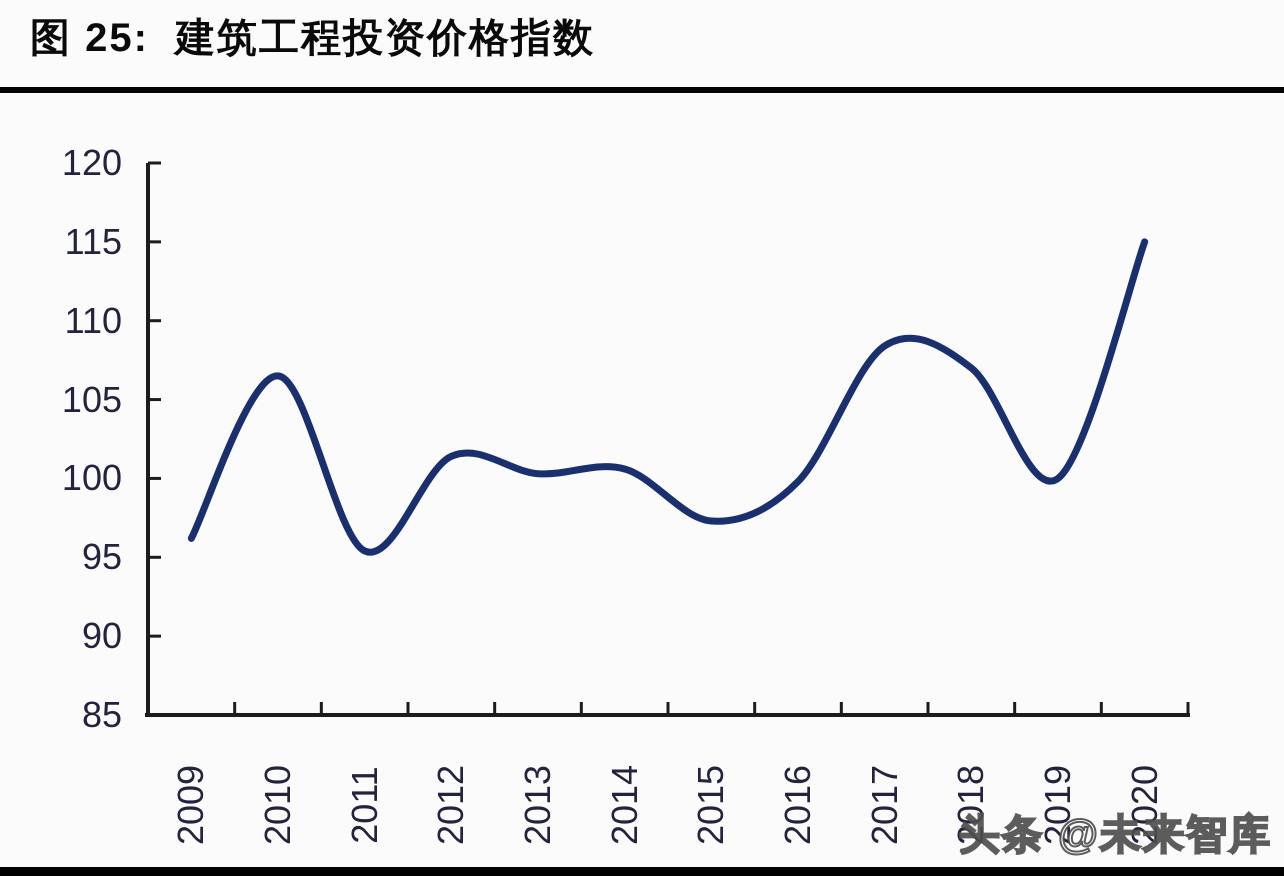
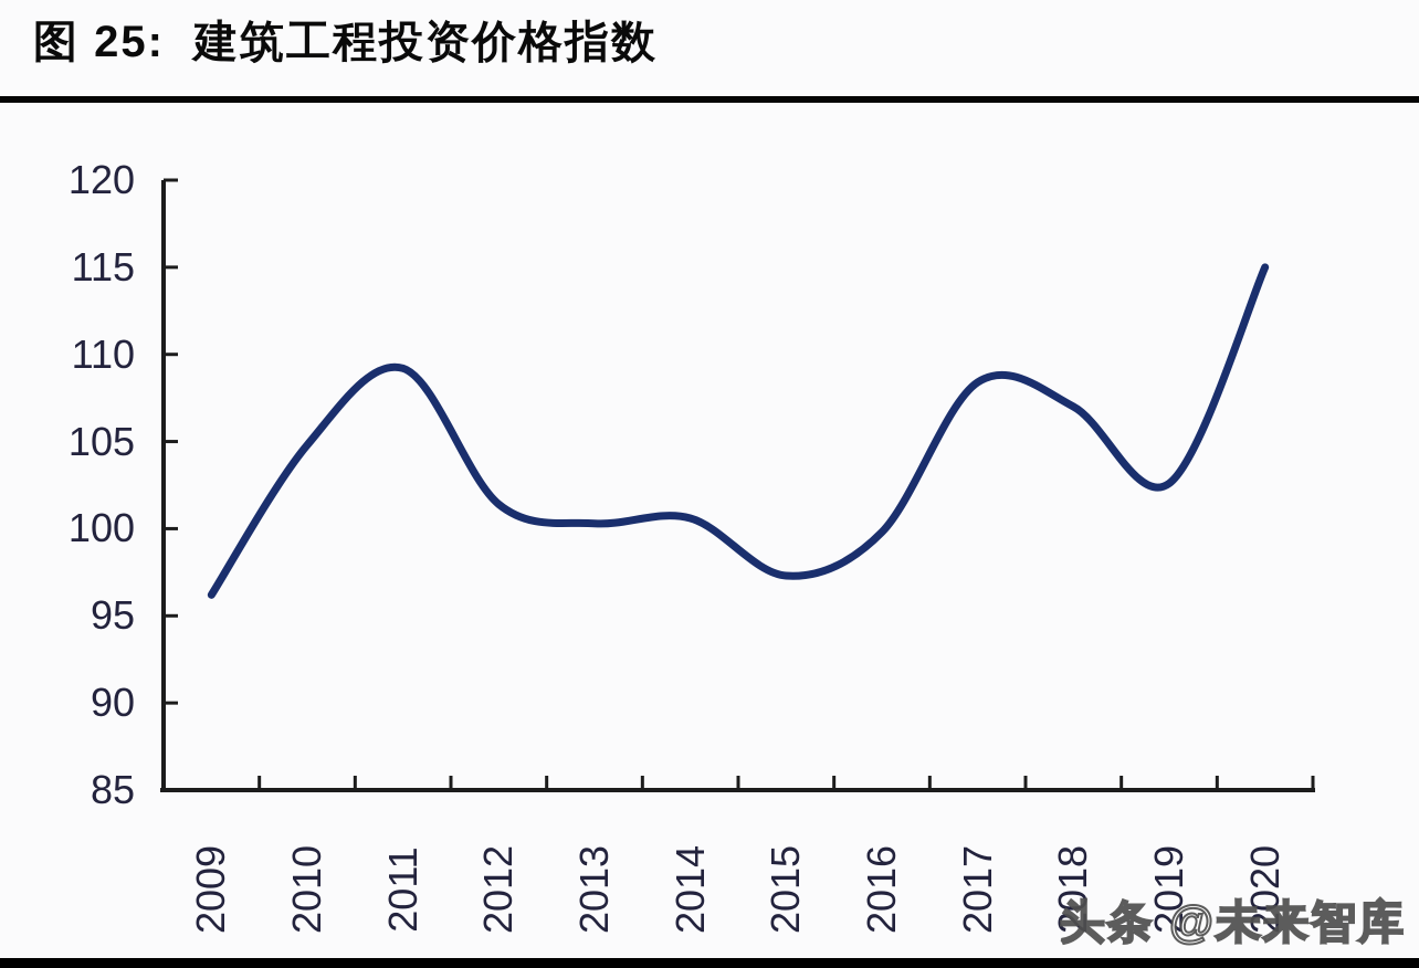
2010: 106.5 -> 104.8
2011: 95.4 -> 109.2
2019: 100.0 -> 102.6
